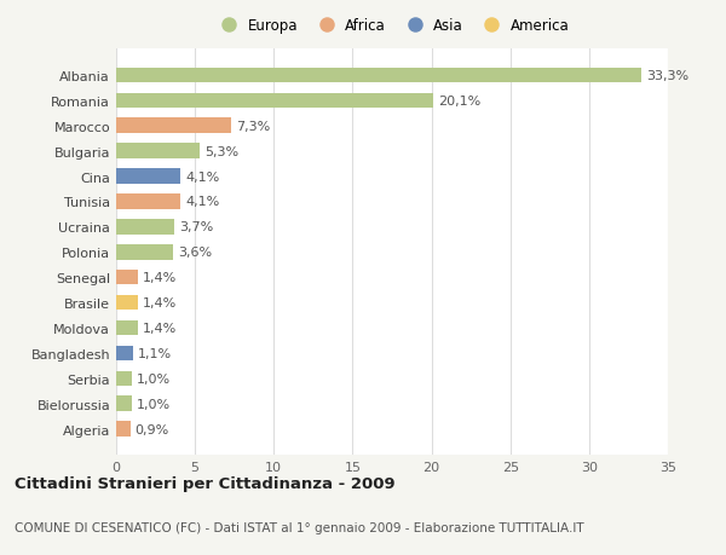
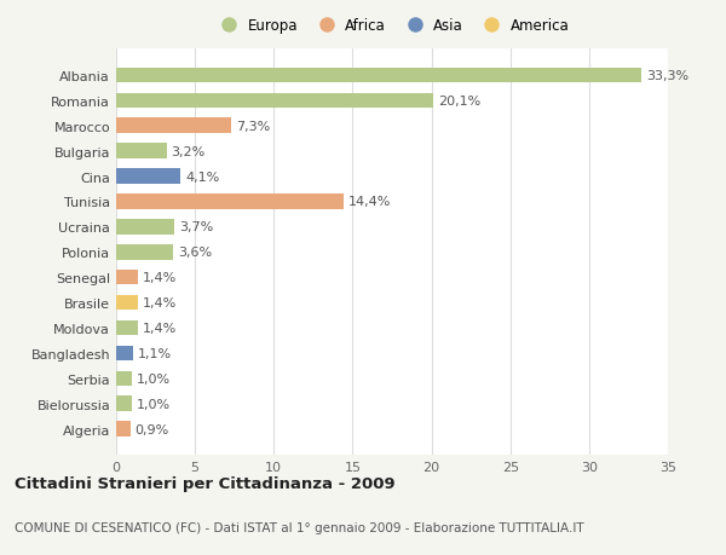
Bulgaria: 5,3% -> 3,2%
Tunisia: 4,1% -> 14,4%
